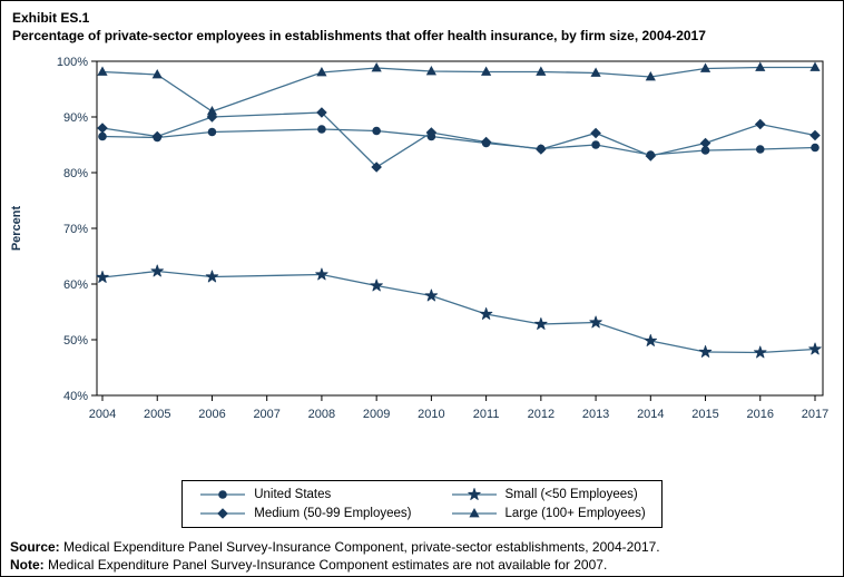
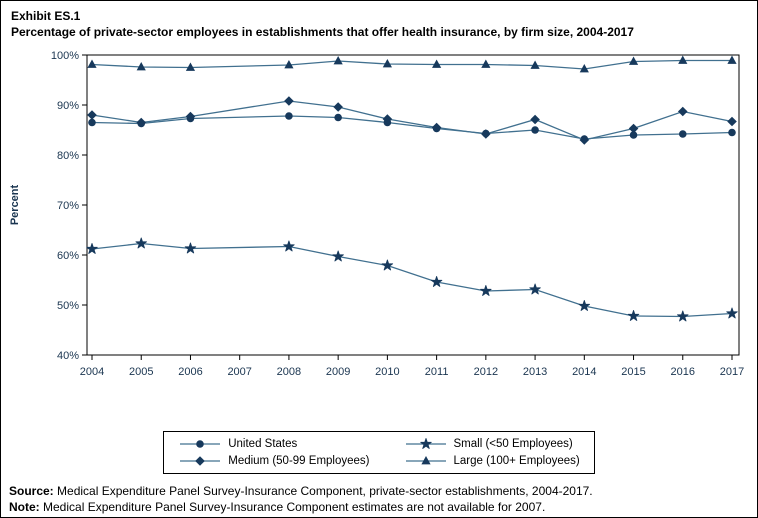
Medium (50-99 Employees)/2006: 90% -> 88%
Large (100+ Employees)/2006: 91% -> 98%
Medium (50-99 Employees)/2009: 81% -> 90%
